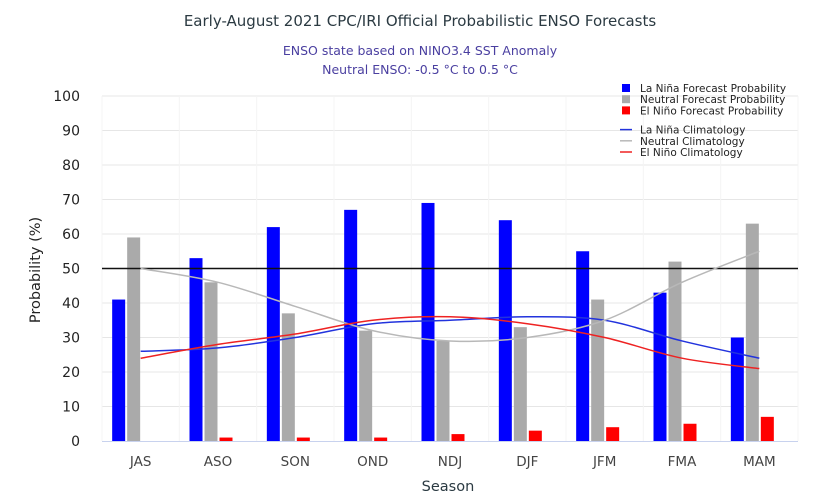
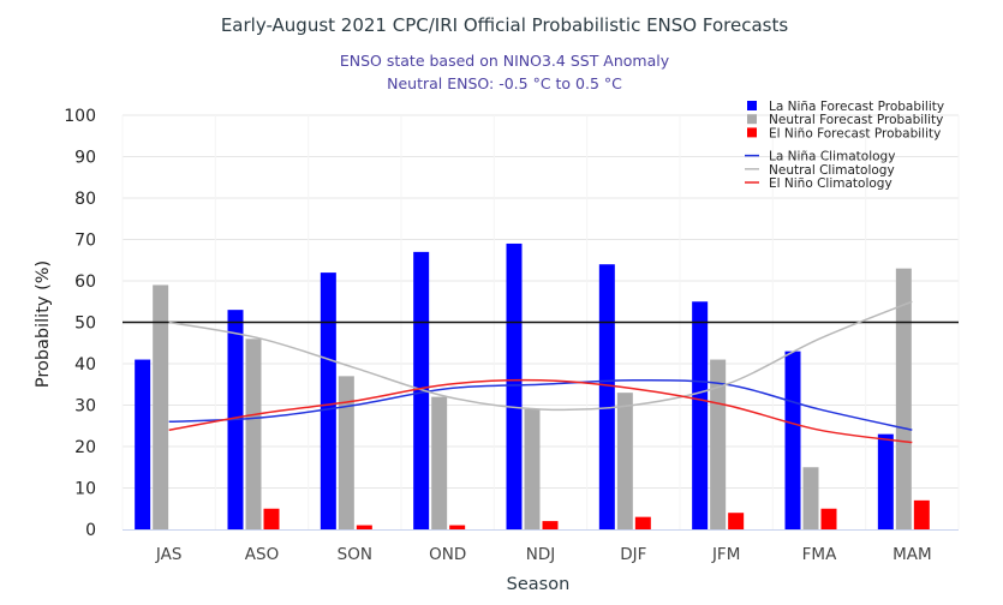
El Niño Forecast Probability/ASO: 1 -> 5
Neutral Forecast Probability/FMA: 52 -> 15
La Niña Forecast Probability/MAM: 30 -> 23
